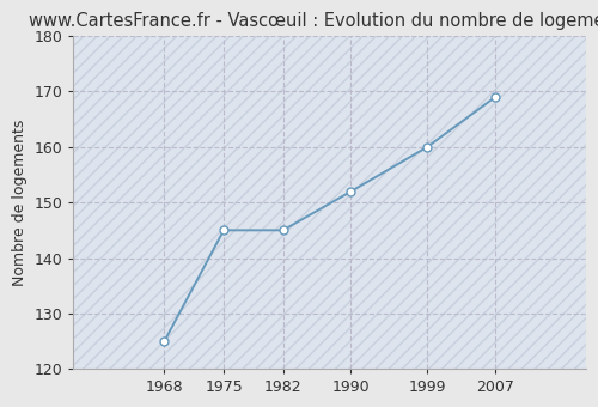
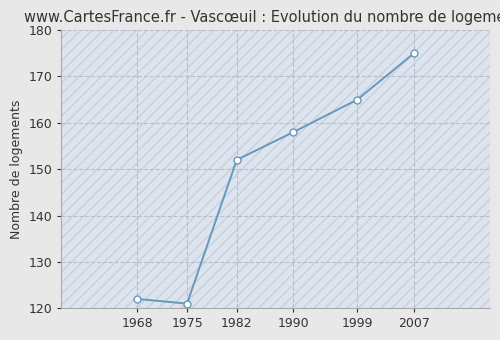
1968: 125 -> 122
1975: 145 -> 121
1982: 145 -> 152
1990: 152 -> 158
1999: 160 -> 165
2007: 169 -> 175
